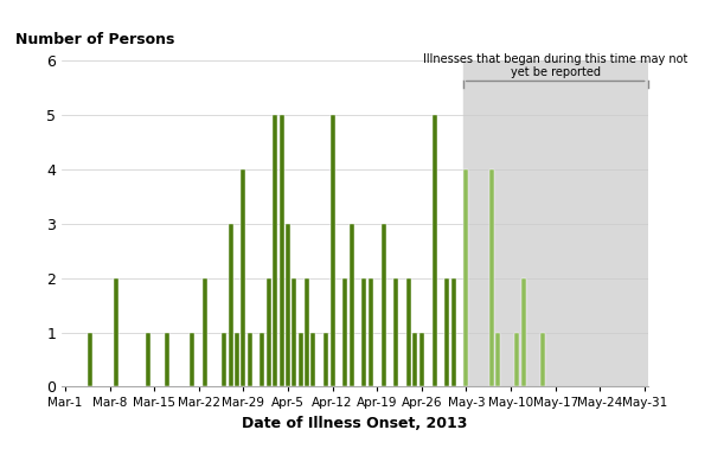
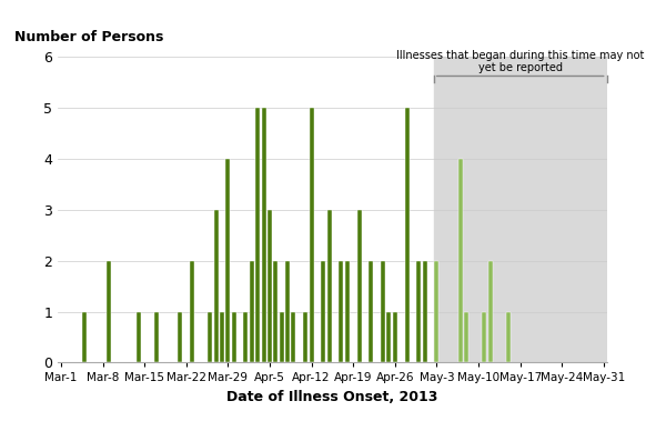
May-3: 4 -> 2
